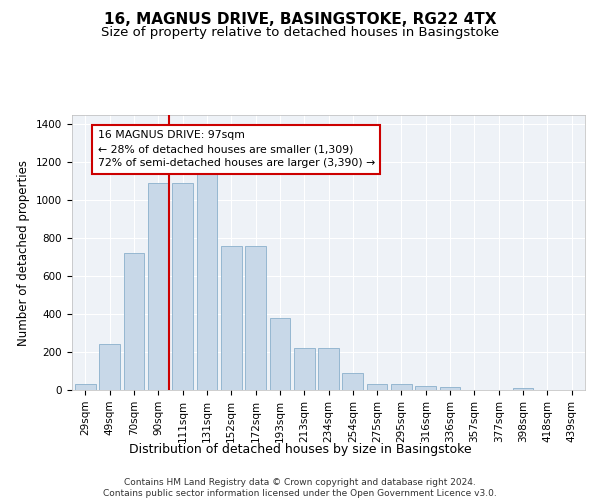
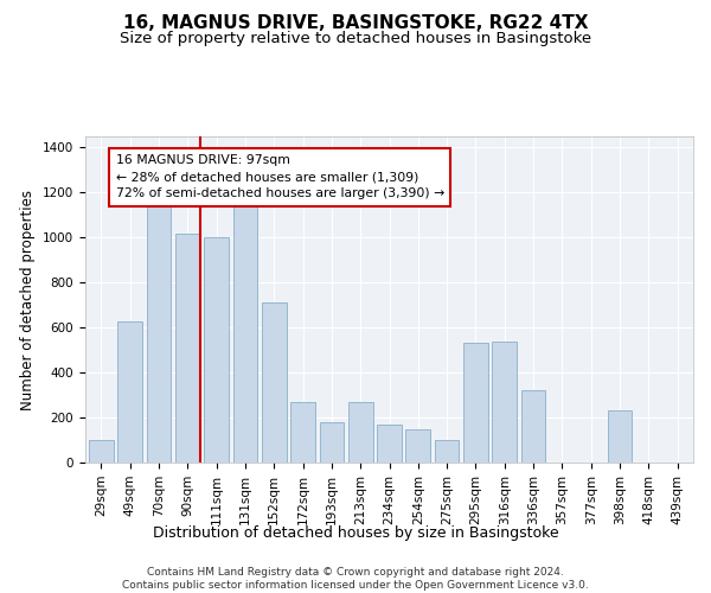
29sqm: 30 -> 100
49sqm: 240 -> 630
70sqm: 720 -> 1140
90sqm: 1090 -> 1020
111sqm: 1090 -> 1000
152sqm: 760 -> 710
172sqm: 760 -> 270
193sqm: 380 -> 180
213sqm: 220 -> 270
234sqm: 220 -> 170
254sqm: 90 -> 150
275sqm: 30 -> 100
295sqm: 30 -> 530
316sqm: 20 -> 540
336sqm: 20 -> 320
398sqm: 10 -> 230
